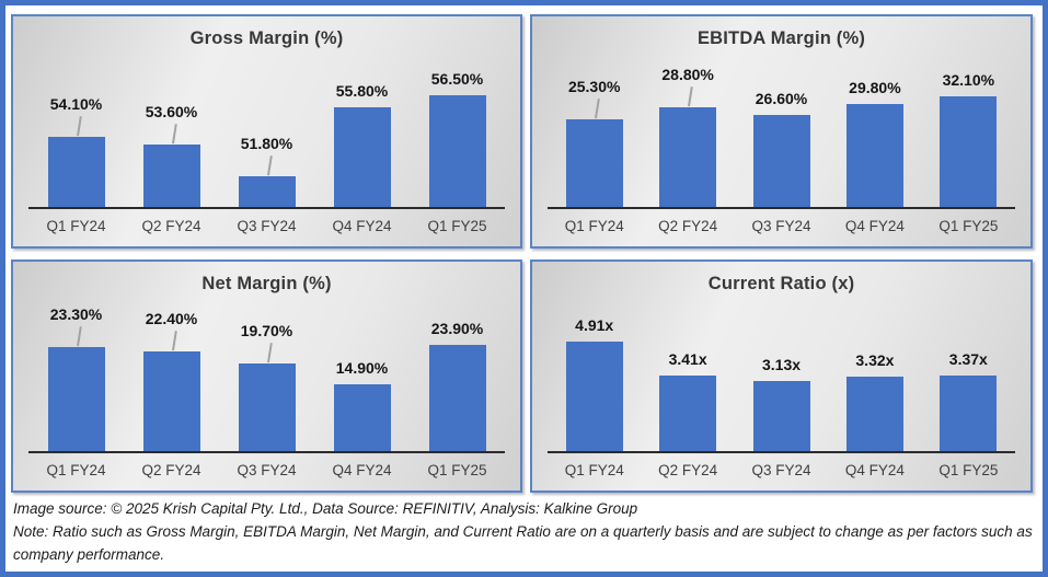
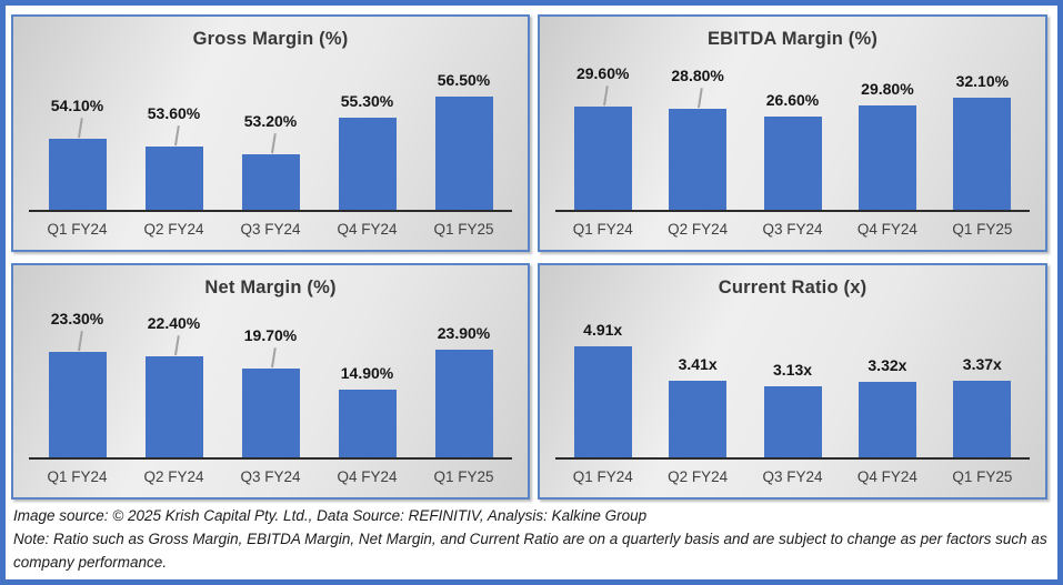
Gross Margin (%)/Q3 FY24: 51.80% -> 53.20%
Gross Margin (%)/Q4 FY24: 55.80% -> 55.30%
EBITDA Margin (%)/Q1 FY24: 25.30% -> 29.60%
